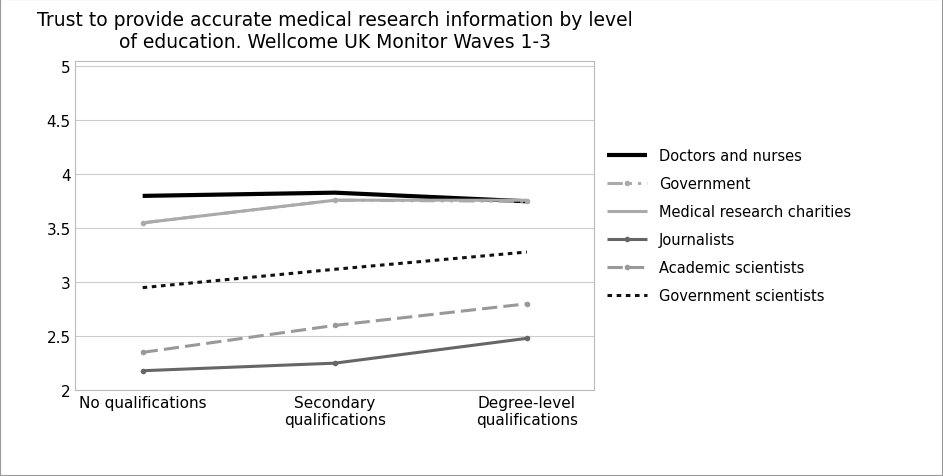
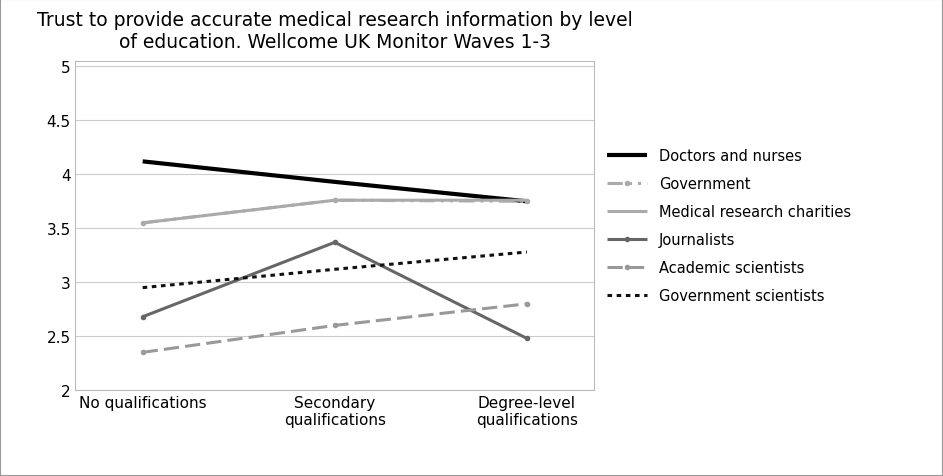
Doctors and nurses/No qualifications: 3.80 -> 4.12
Journalists/No qualifications: 2.18 -> 2.68
Doctors and nurses/Secondary qualifications: 3.83 -> 3.93
Journalists/Secondary qualifications: 2.25 -> 3.37
